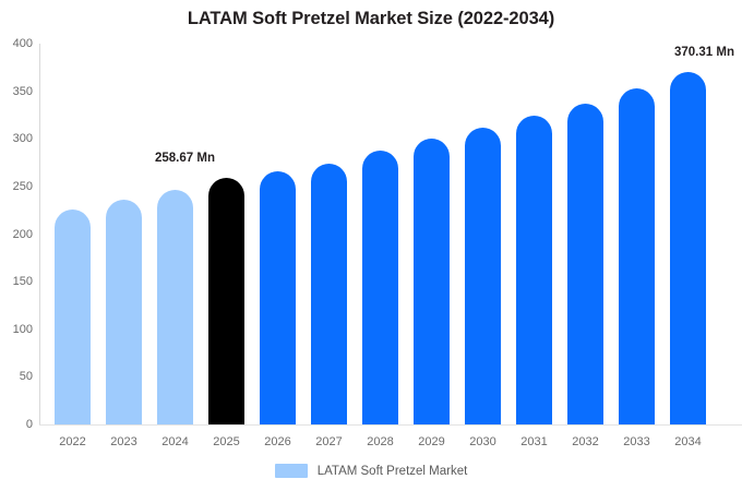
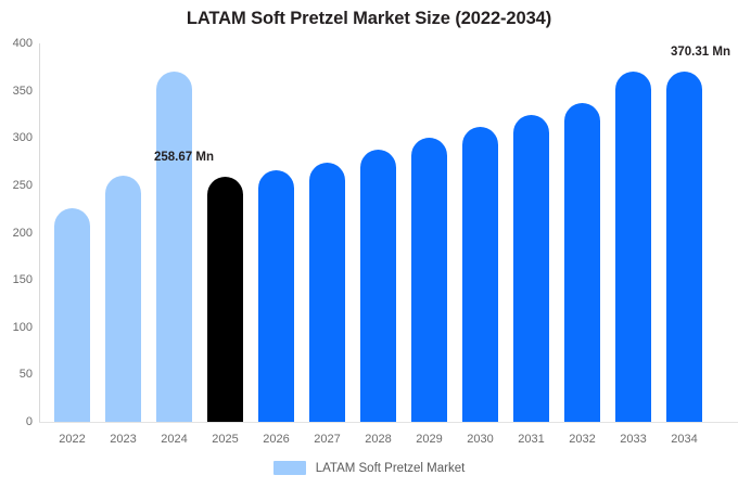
2023: 240 -> 260
2024: 250 -> 370
2033: 350 -> 370
